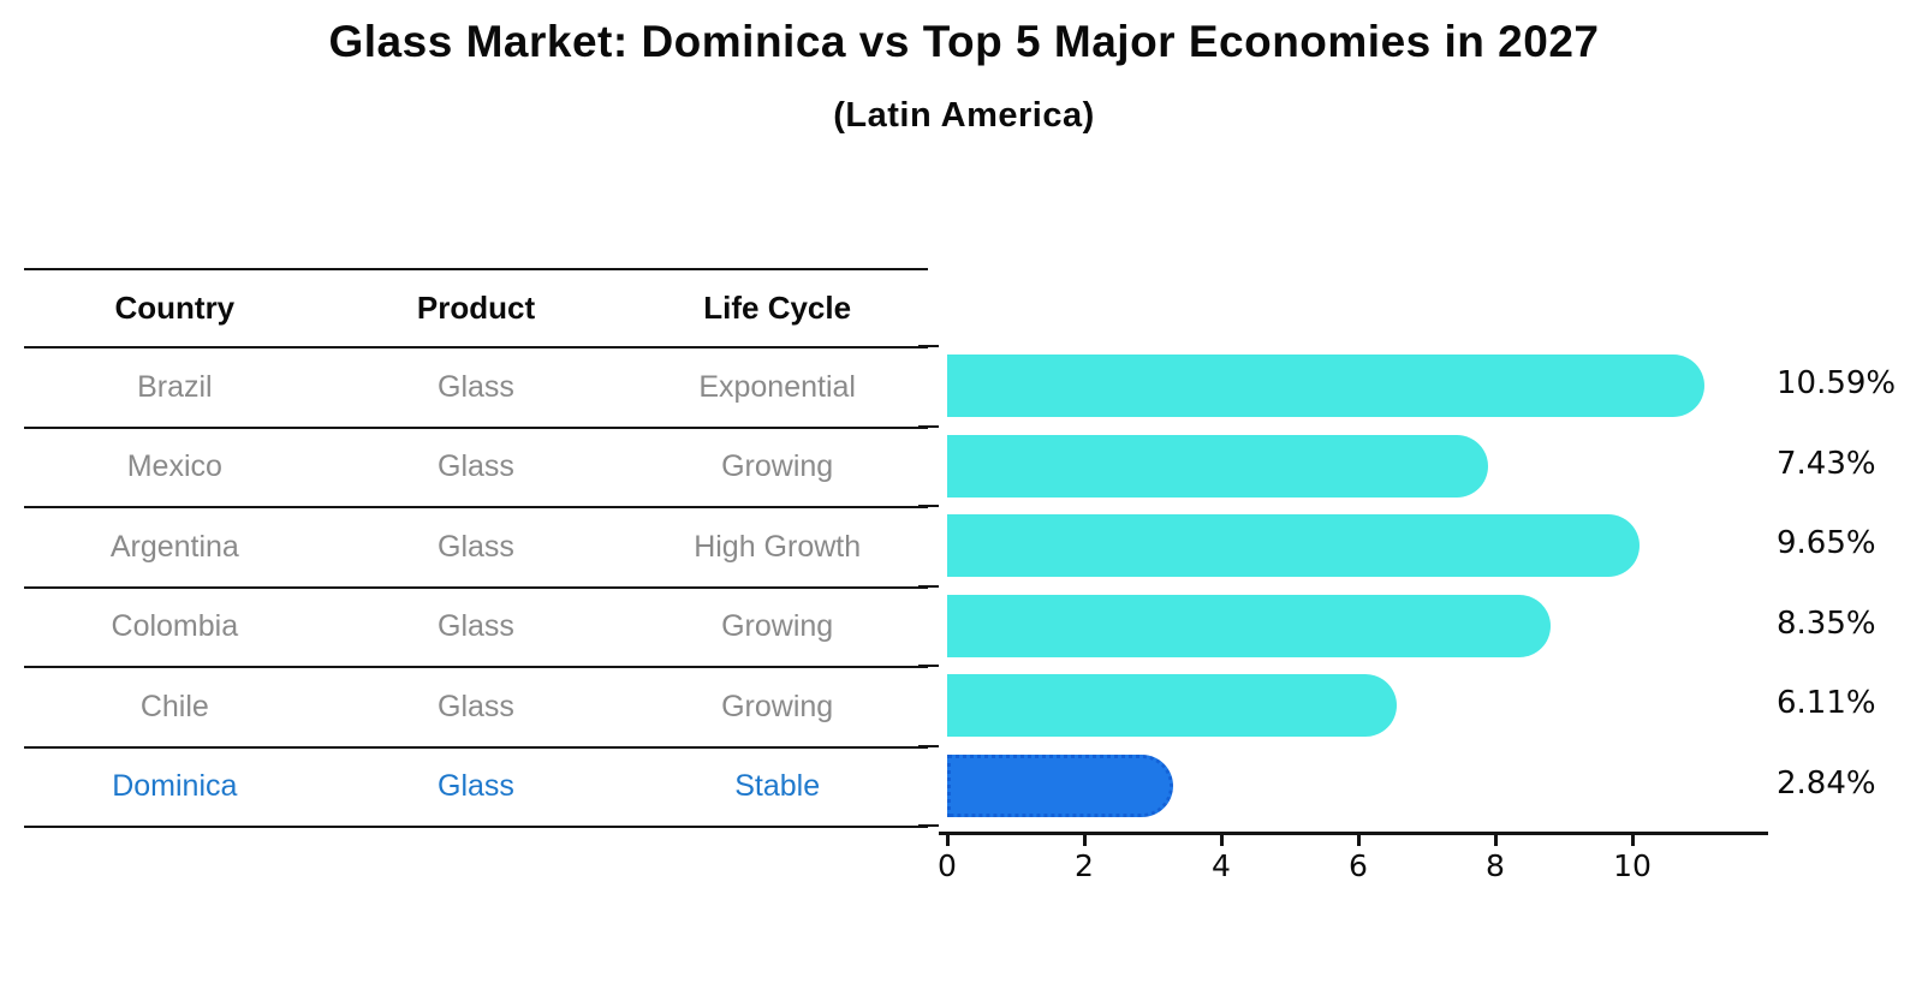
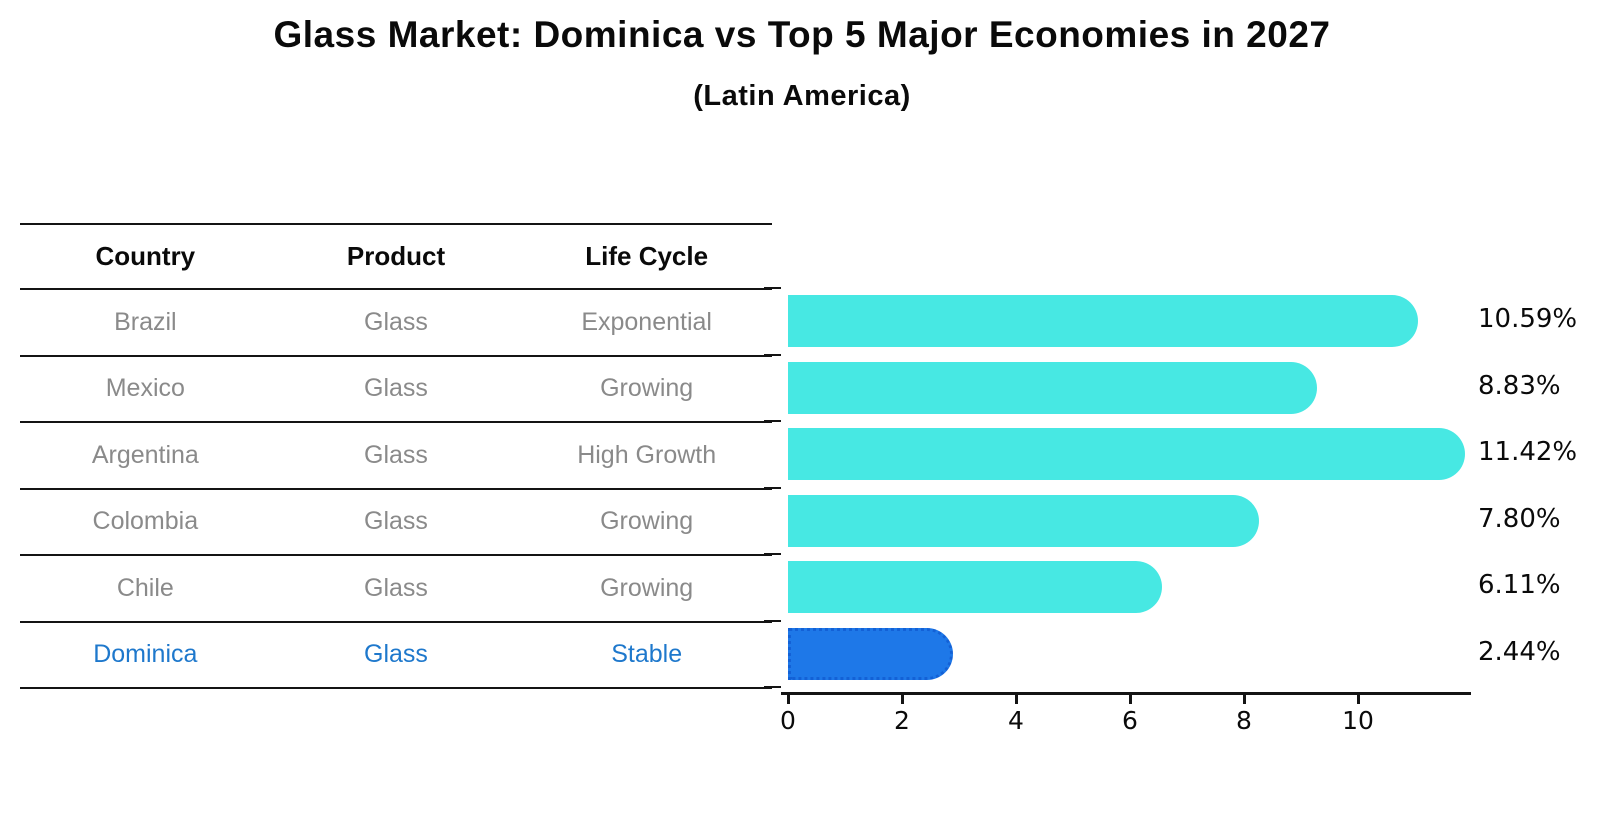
Mexico: 7.43% -> 8.83%
Argentina: 9.65% -> 11.42%
Colombia: 8.35% -> 7.80%
Dominica: 2.84% -> 2.44%
